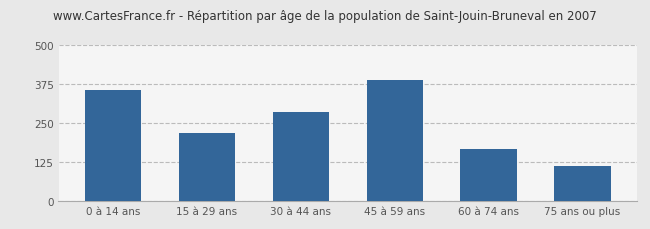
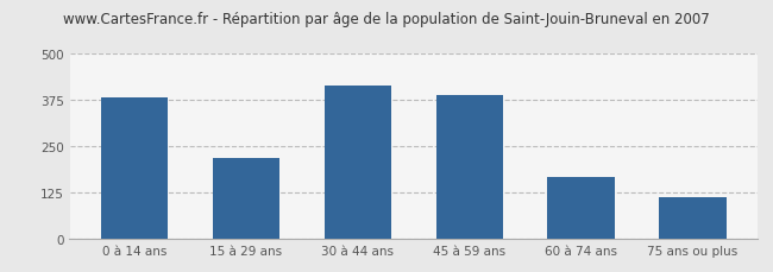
0 à 14 ans: 355 -> 383
30 à 44 ans: 285 -> 415
